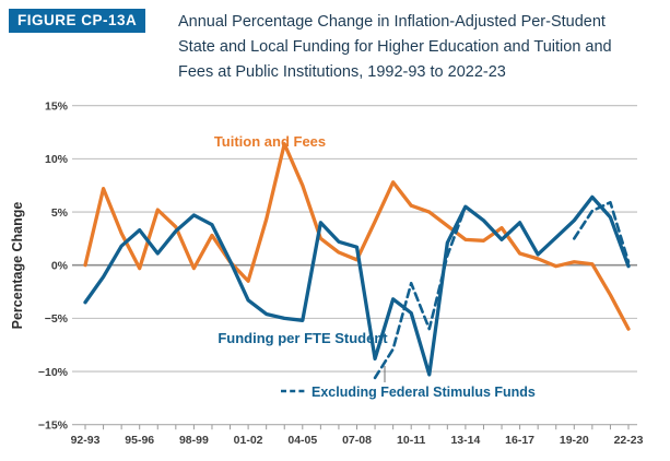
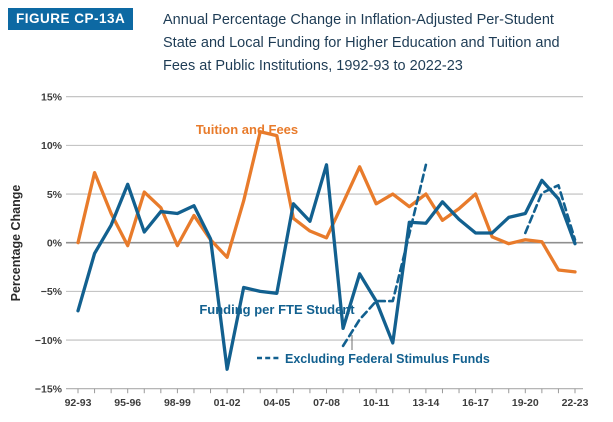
Funding per FTE Student/92-93: -4% -> -7%
Funding per FTE Student/95-96: 3% -> 6%
Funding per FTE Student/98-99: 5% -> 3%
Funding per FTE Student/01-02: -3% -> -13%
Tuition and Fees/04-05: 8% -> 11%
Funding per FTE Student/07-08: 2% -> 8%
Tuition and Fees/10-11: 6% -> 4%
Funding per FTE Student/10-11: -4% -> -6%
Excluding Federal Stimulus Funds/10-11: -2% -> -6%
Tuition and Fees/13-14: 2% -> 5%
Funding per FTE Student/13-14: 6% -> 2%
Excluding Federal Stimulus Funds/13-14: 6% -> 8%
Tuition and Fees/16-17: 1% -> 5%
Funding per FTE Student/16-17: 4% -> 1%
Funding per FTE Student/19-20: 4% -> 3%
Excluding Federal Stimulus Funds/19-20: 2% -> 1%
Tuition and Fees/22-23: -6% -> -3%
